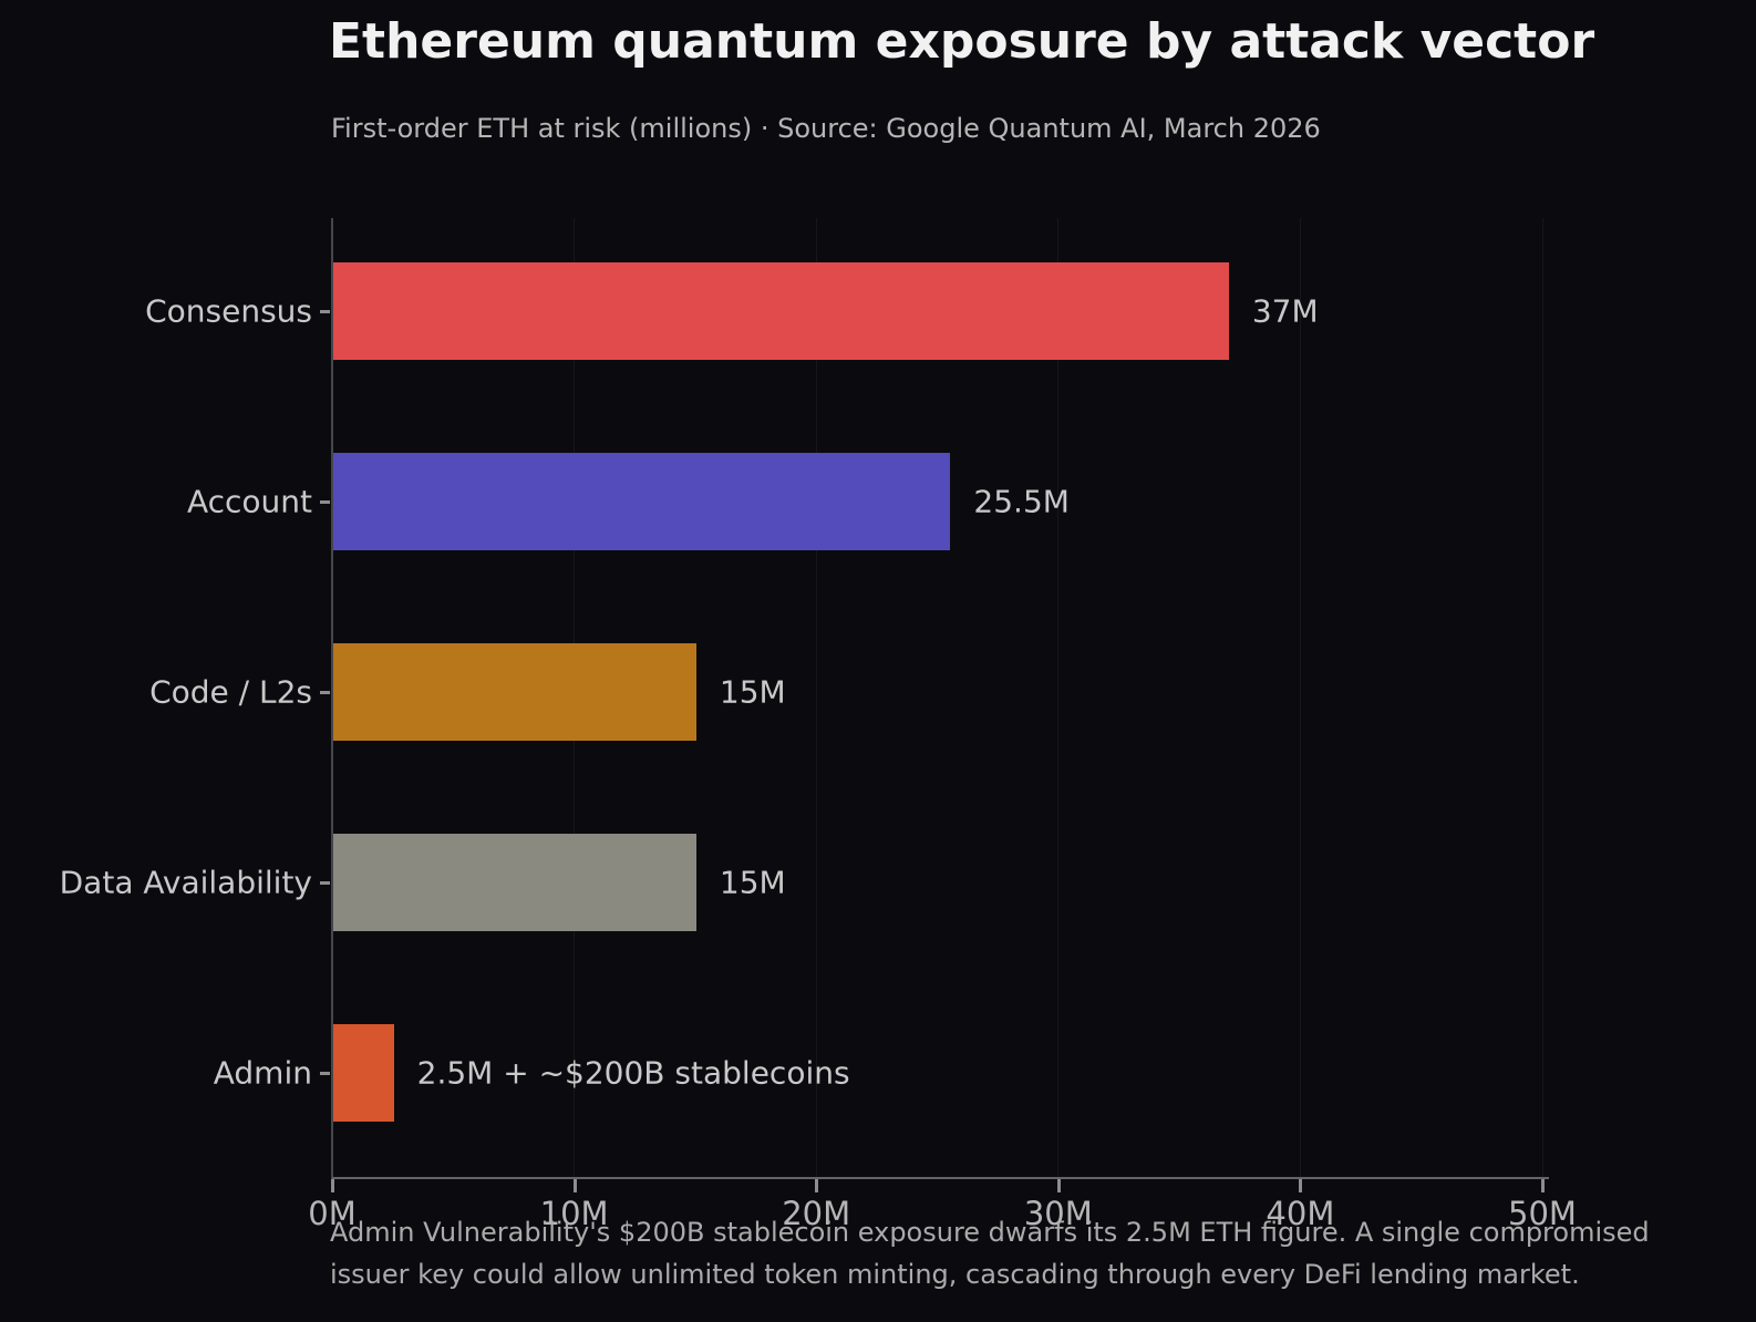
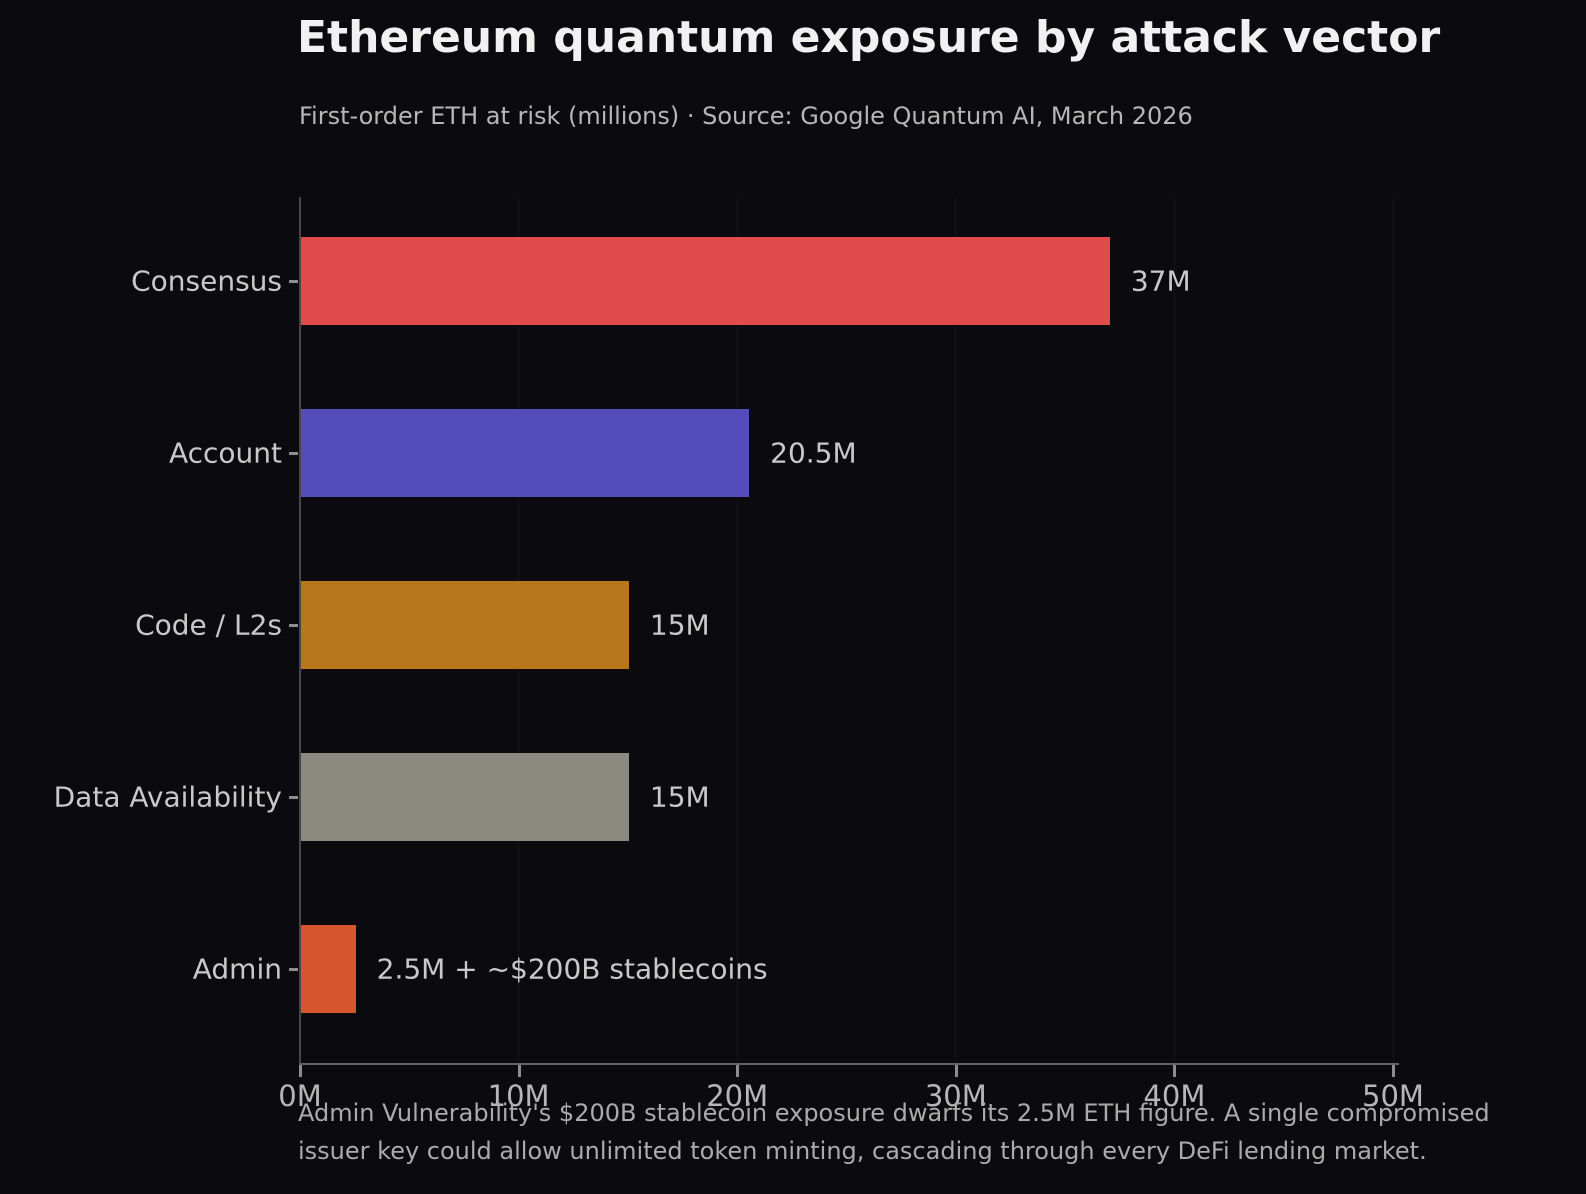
Account: 25.5M -> 20.5M
